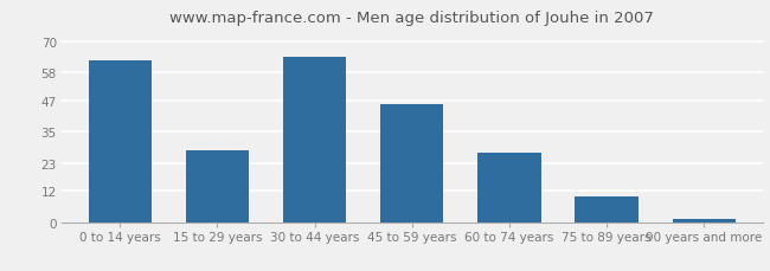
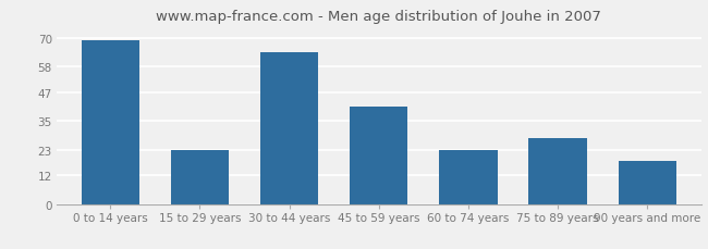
0 to 14 years: 63 -> 69
15 to 29 years: 28 -> 23
45 to 59 years: 46 -> 41
60 to 74 years: 27 -> 23
75 to 89 years: 10 -> 28
90 years and more: 1 -> 18
